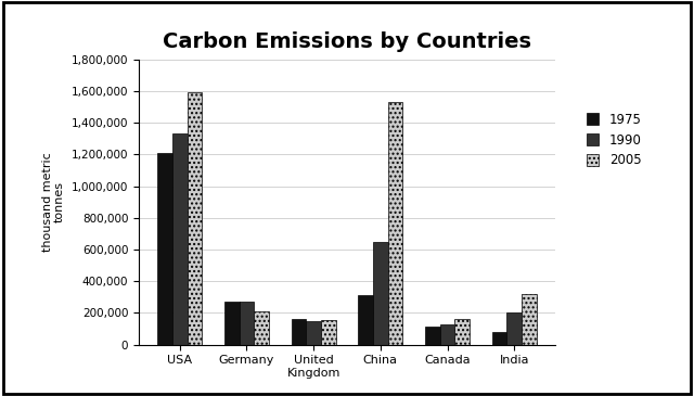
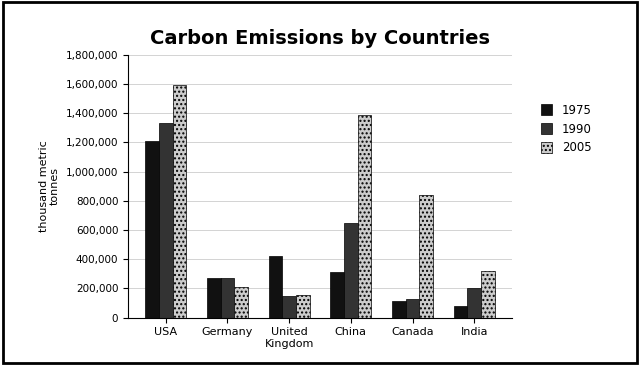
1975/United Kingdom: 160,000 -> 420,000
2005/China: 1,530,000 -> 1,390,000
2005/Canada: 160,000 -> 840,000
